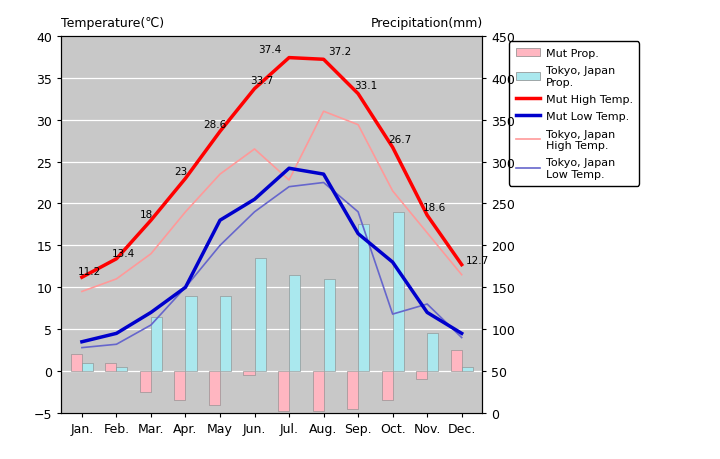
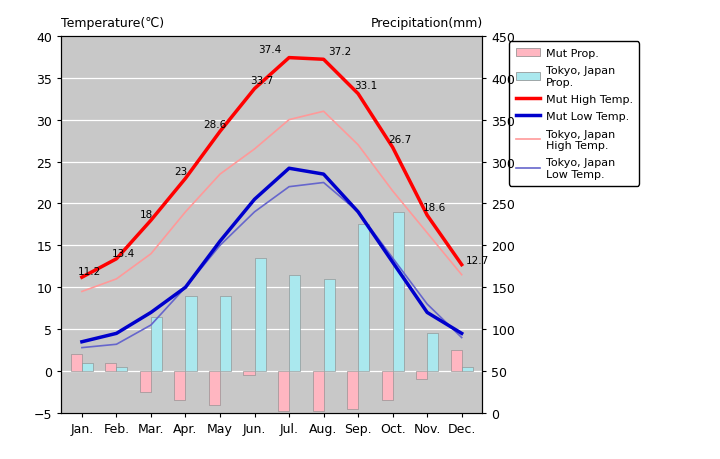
Mut Low Temp./May: 18.0 -> 15.5
Tokyo, Japan High Temp./Jul.: 22.8 -> 30.0
Mut Low Temp./Sep.: 16.4 -> 19.0
Tokyo, Japan High Temp./Sep.: 29.4 -> 27.0
Tokyo, Japan Low Temp./Oct.: 6.8 -> 13.5
